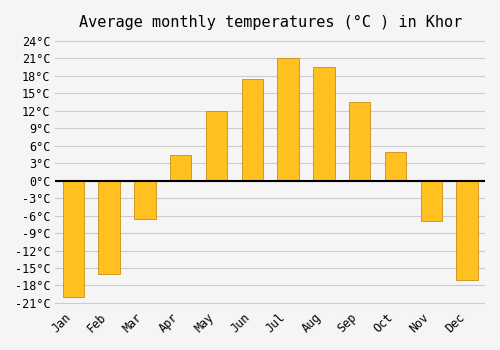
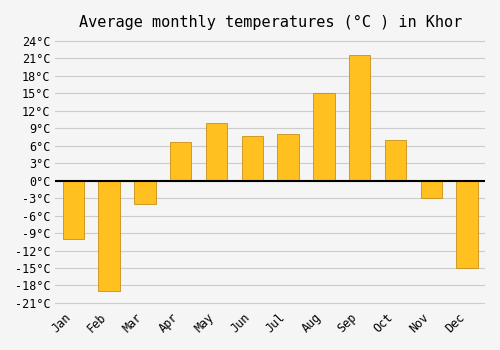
Jan: -20.0°C -> -10.0°C
Feb: -16.0°C -> -19.0°C
Mar: -6.5°C -> -4.0°C
Apr: 4.5°C -> 6.6°C
May: 12.0°C -> 10.0°C
Jun: 17.5°C -> 7.6°C
Jul: 21.0°C -> 8.0°C
Aug: 19.5°C -> 15.0°C
Sep: 13.5°C -> 21.6°C
Oct: 5.0°C -> 7.0°C
Nov: -7.0°C -> -3.0°C
Dec: -17.0°C -> -15.0°C
